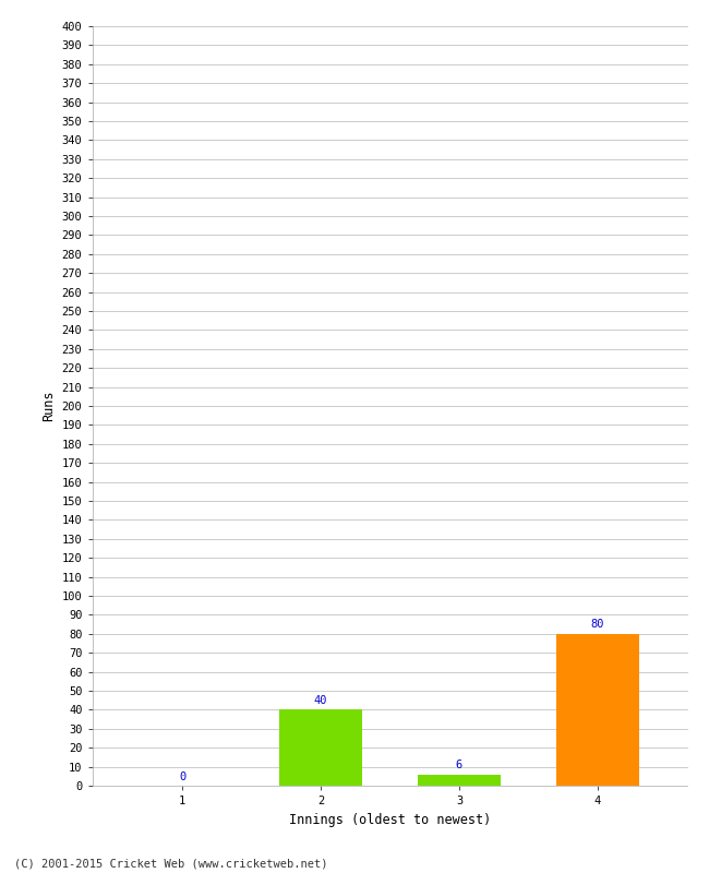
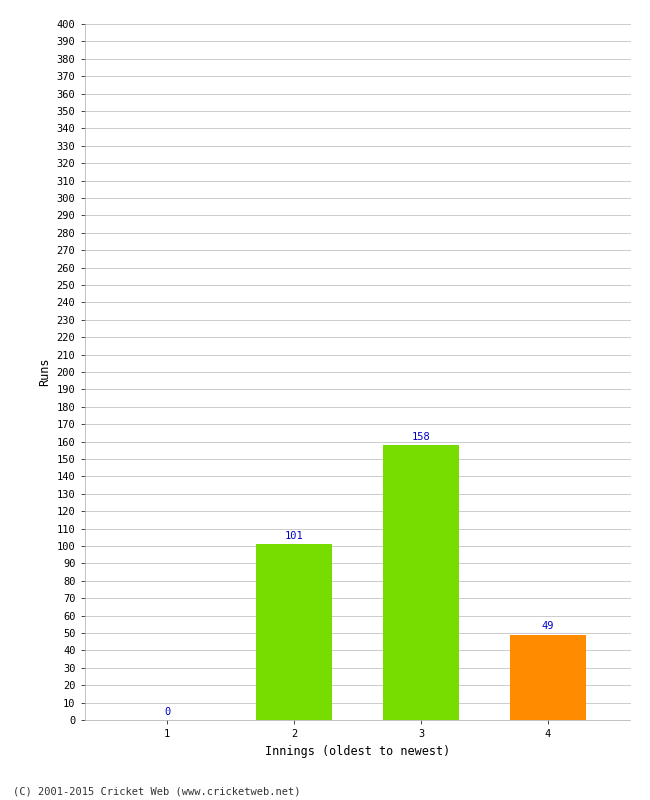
2: 40 -> 101
3: 6 -> 158
4: 80 -> 49
